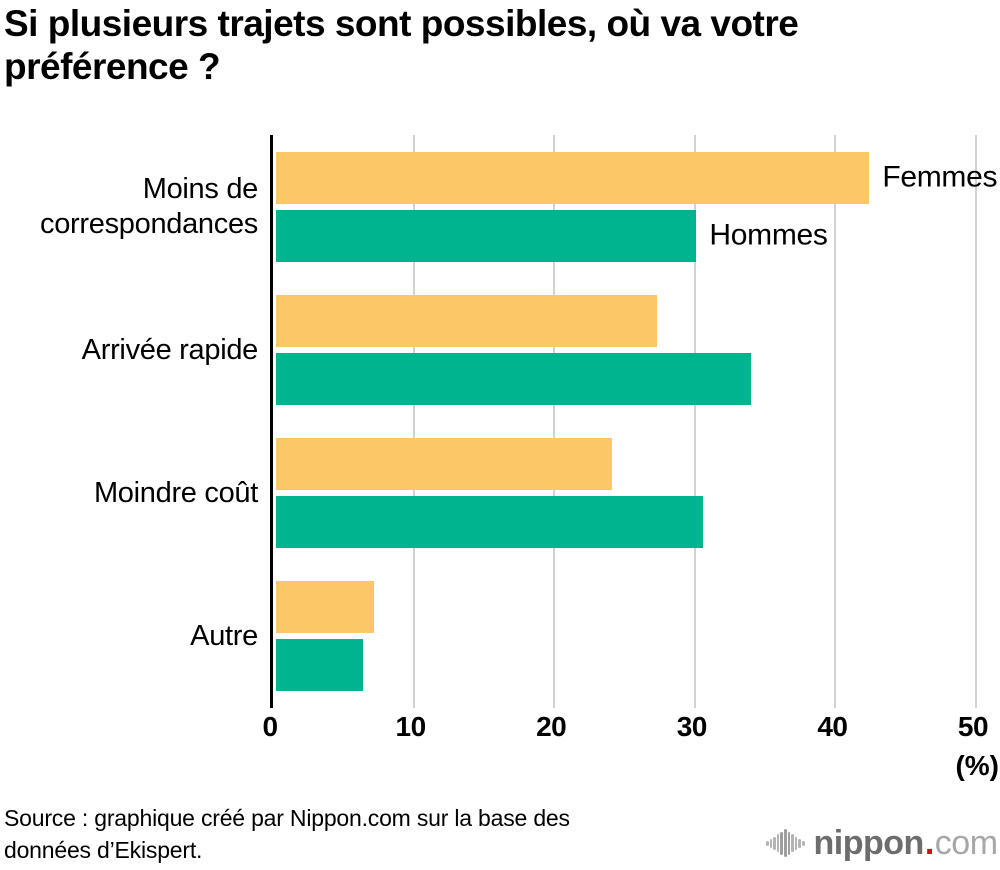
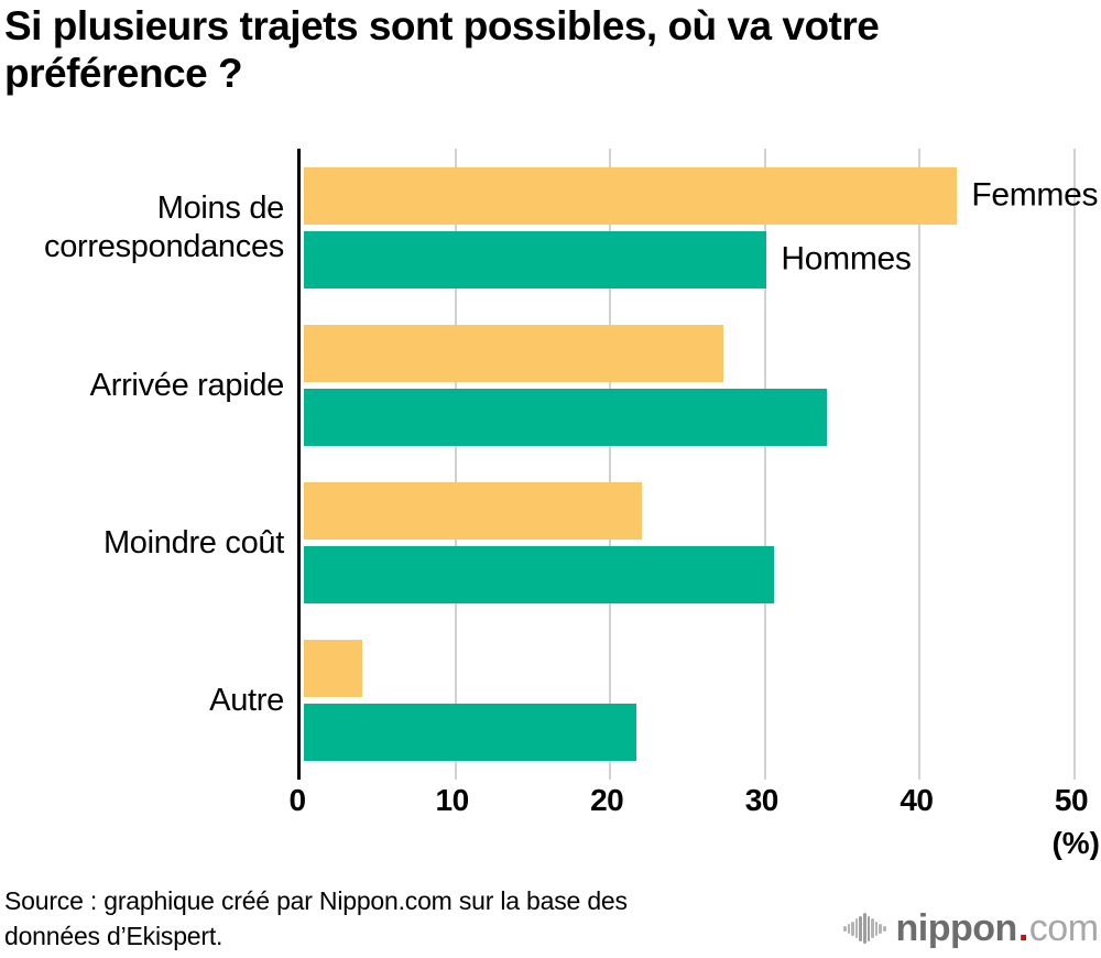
Femmes/Moindre coût: 23.9 -> 21.8
Femmes/Autre: 7.0 -> 3.8
Hommes/Autre: 6.2 -> 21.5
